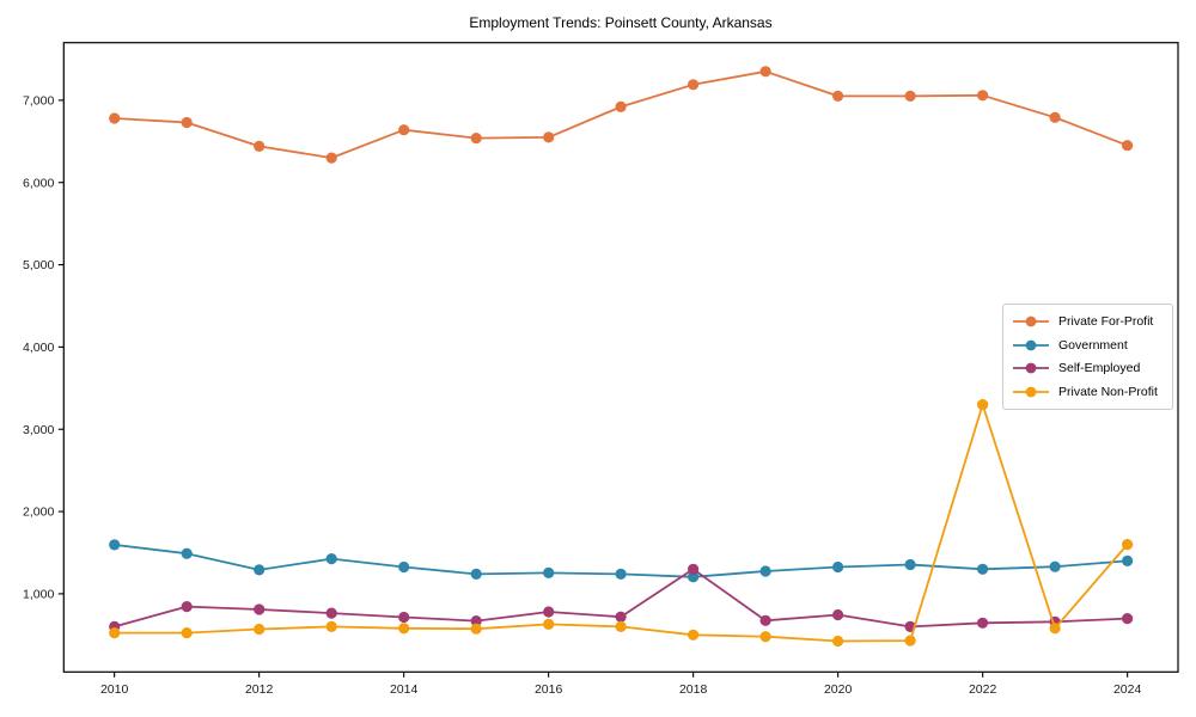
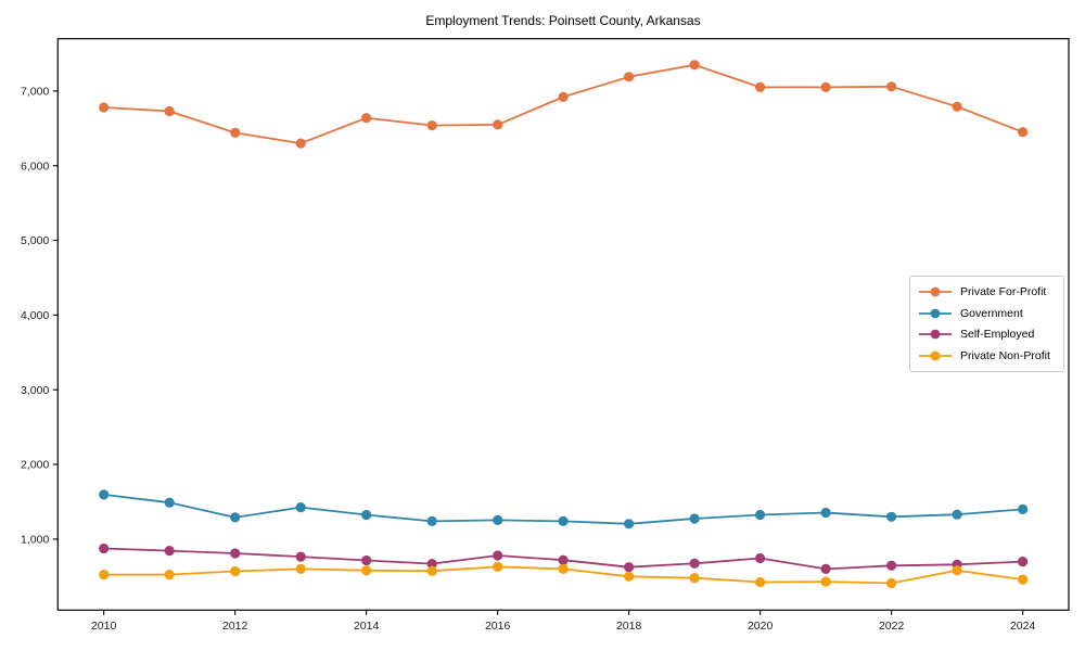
Self-Employed/2010: 600 -> 900
Self-Employed/2018: 1300 -> 600
Private Non-Profit/2022: 3300 -> 400
Private Non-Profit/2024: 1600 -> 500
